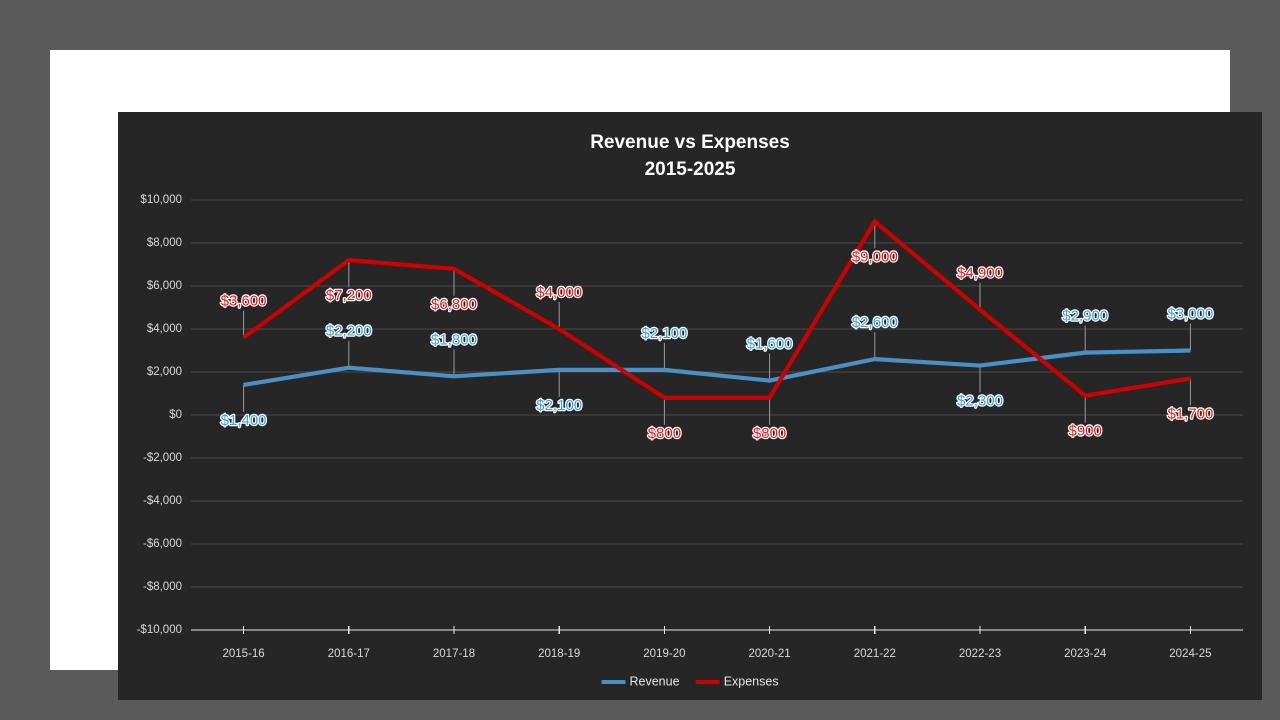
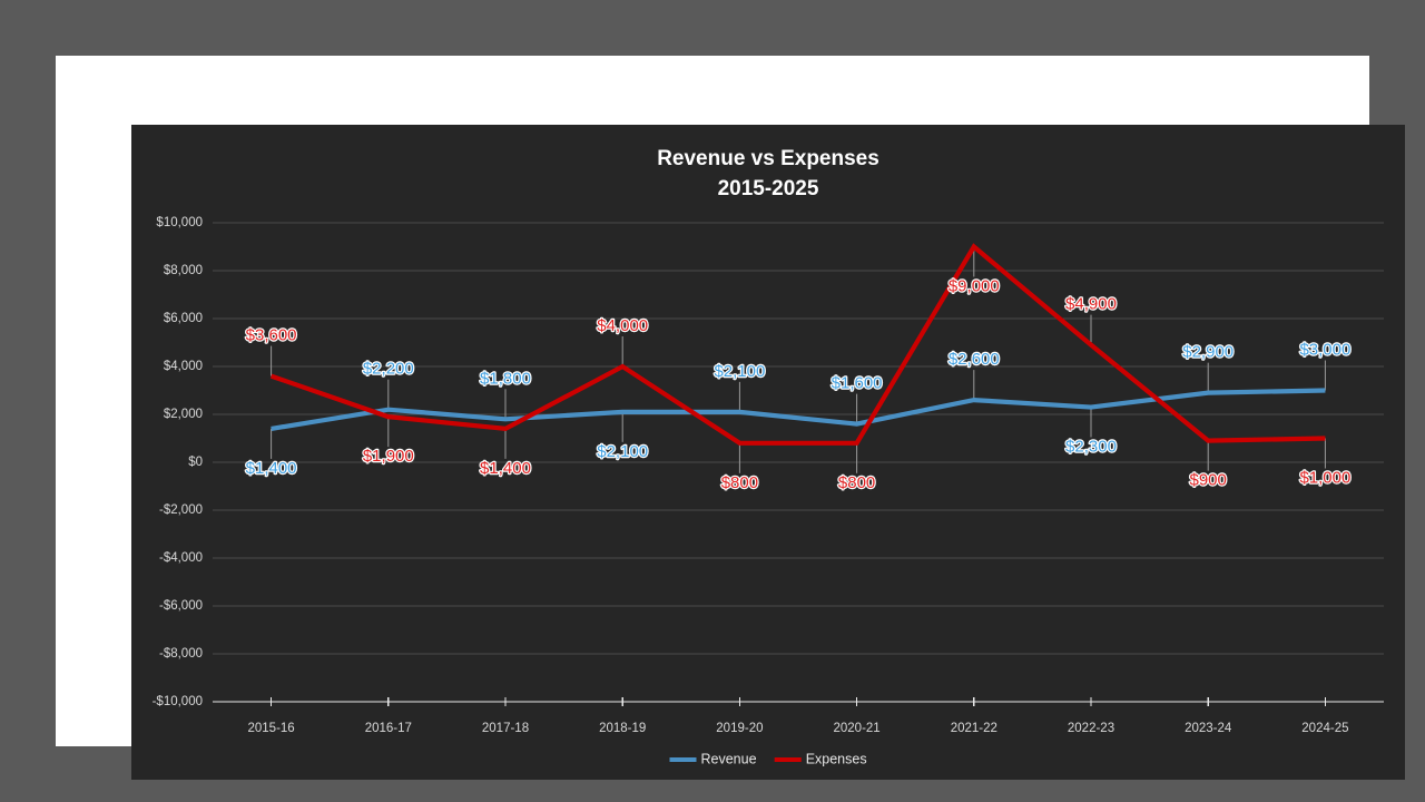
Expenses/2016-17: $7,200 -> $1,900
Expenses/2017-18: $6,800 -> $1,400
Expenses/2024-25: $1,700 -> $1,000
